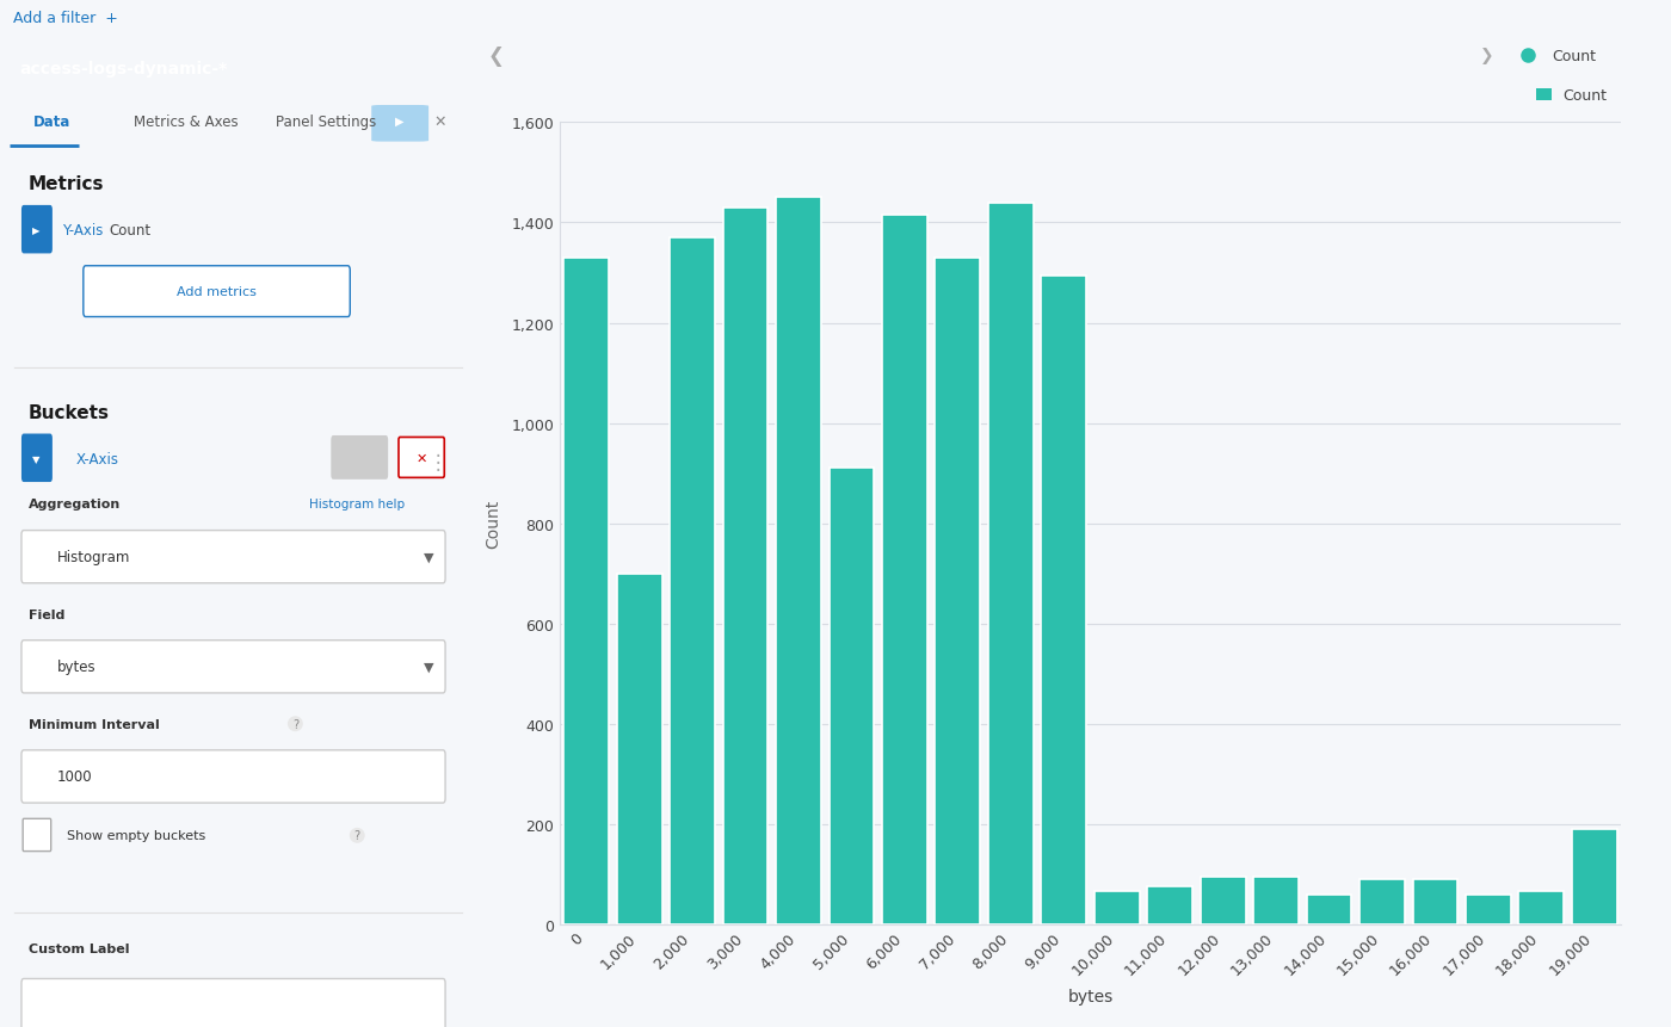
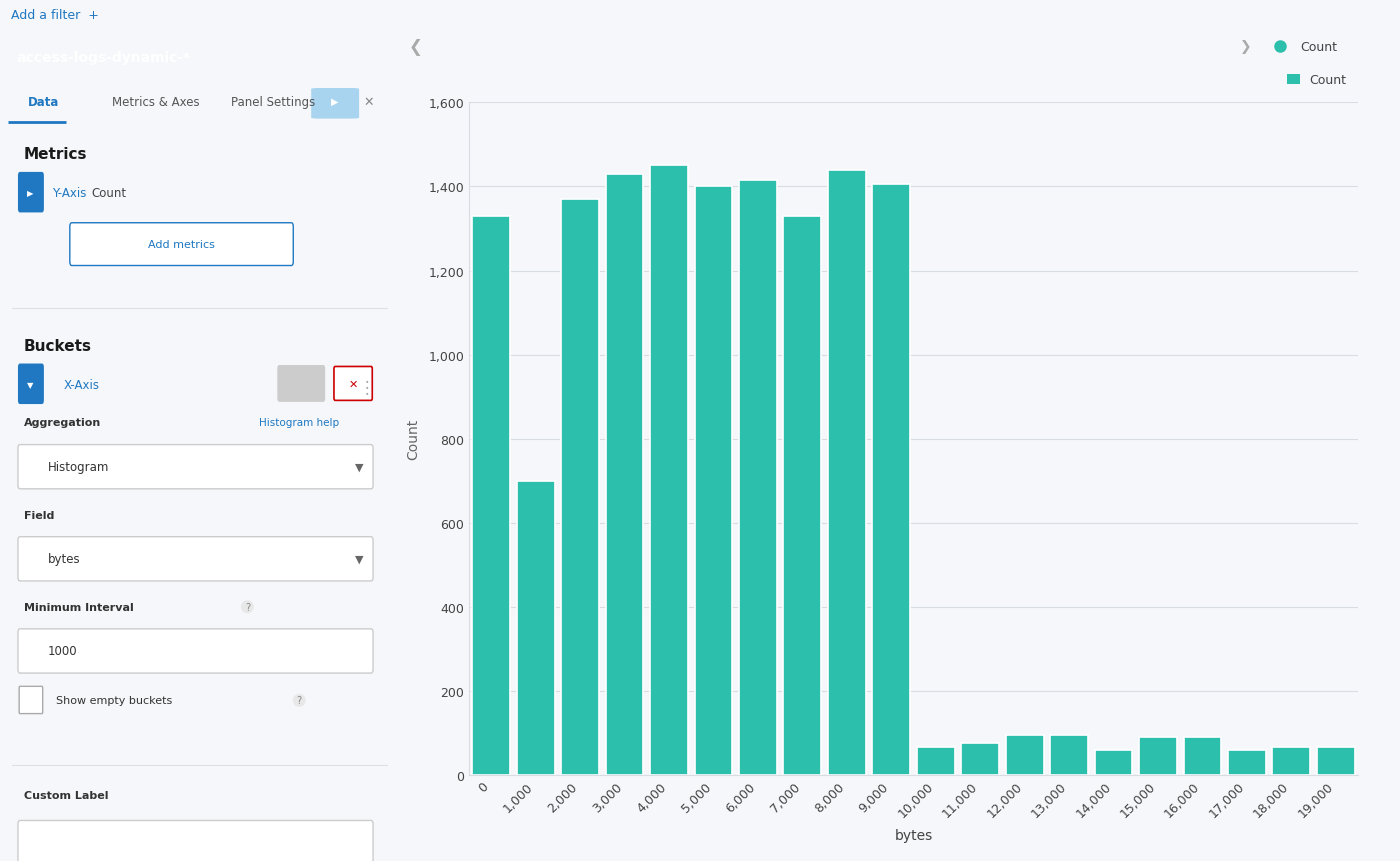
5,000: 910 -> 1,400
9,000: 1,295 -> 1,405
19,000: 190 -> 65
